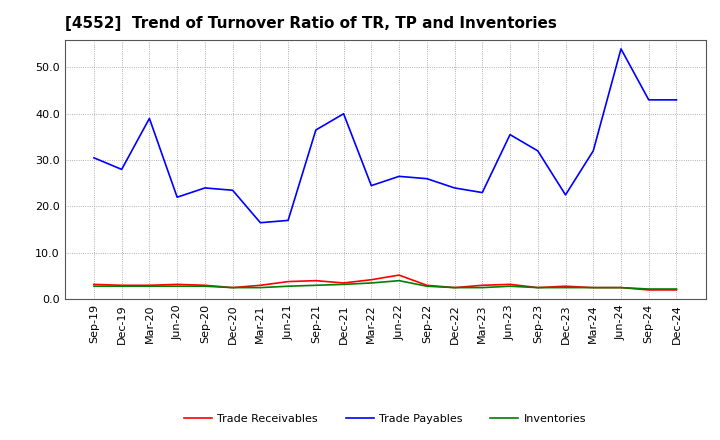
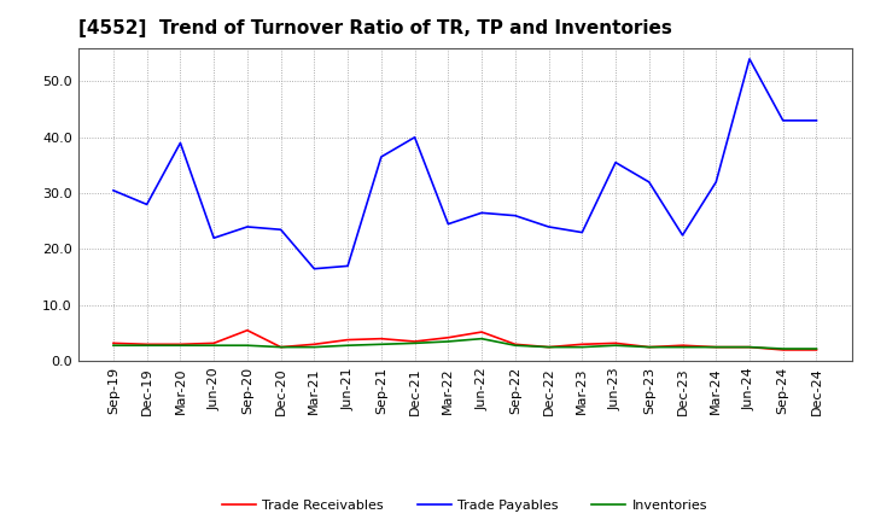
Trade Receivables/Sep-20: 3.0 -> 5.5
